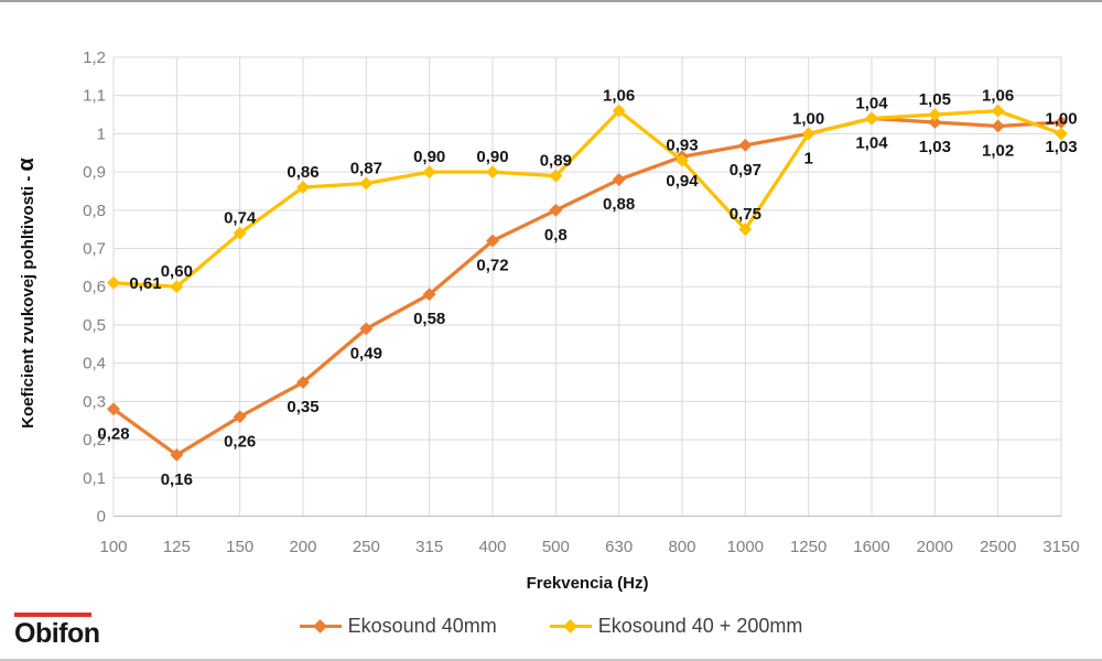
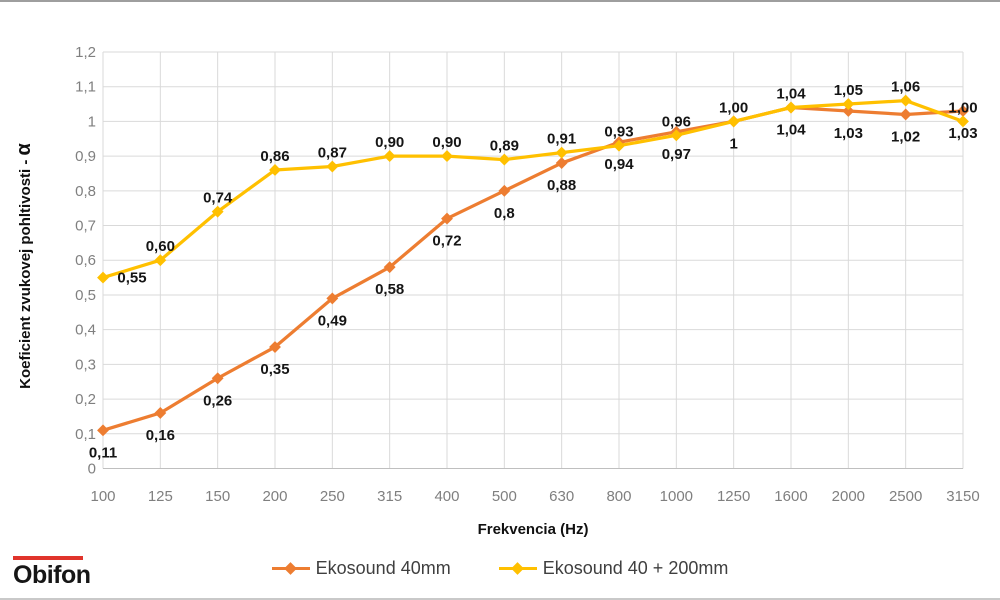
Ekosound 40mm/100: 0,28 -> 0,11
Ekosound 40 + 200mm/100: 0,61 -> 0,55
Ekosound 40 + 200mm/630: 1,06 -> 0,91
Ekosound 40 + 200mm/1000: 0,75 -> 0,96
